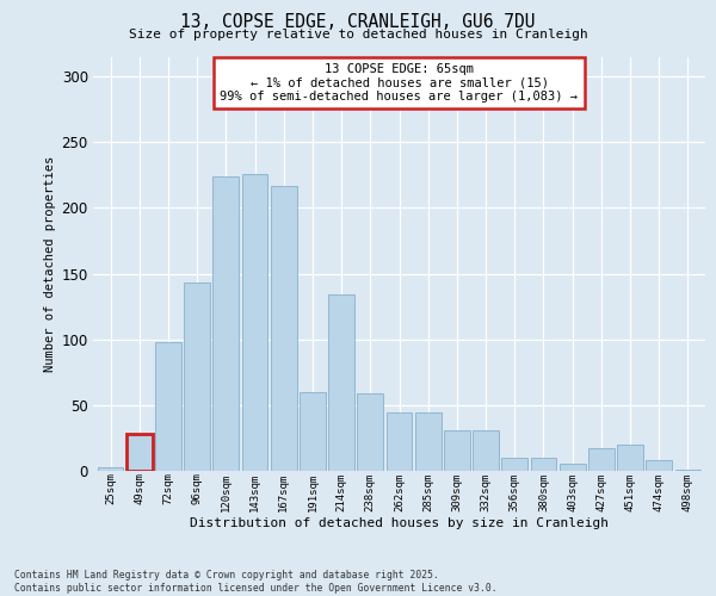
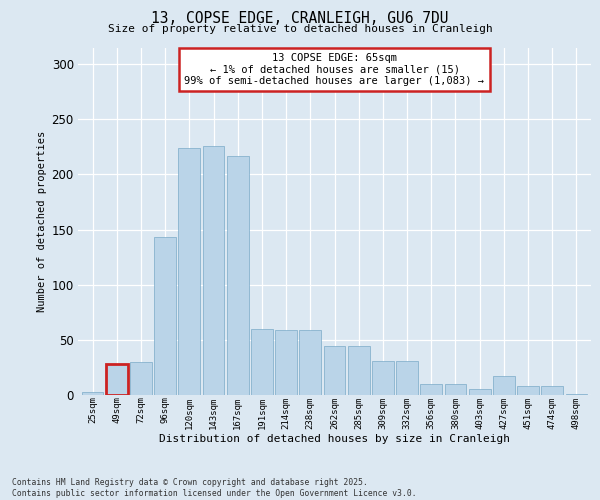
72sqm: 98 -> 30
214sqm: 134 -> 59
451sqm: 20 -> 8
